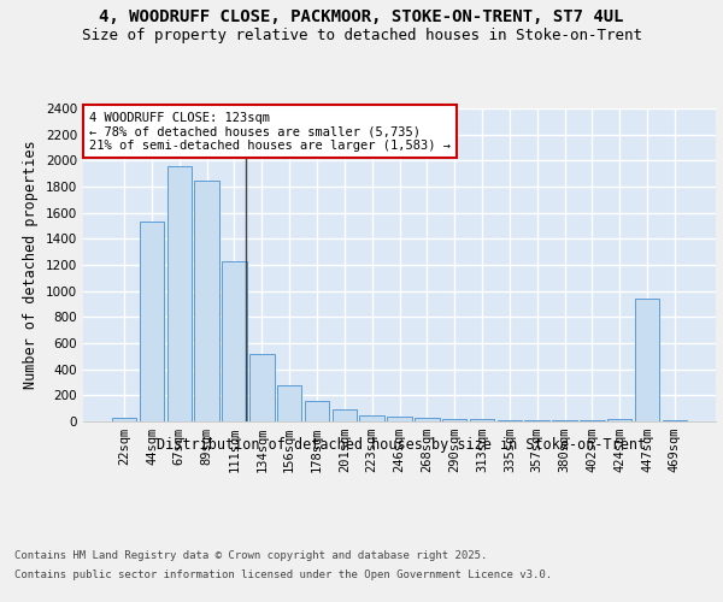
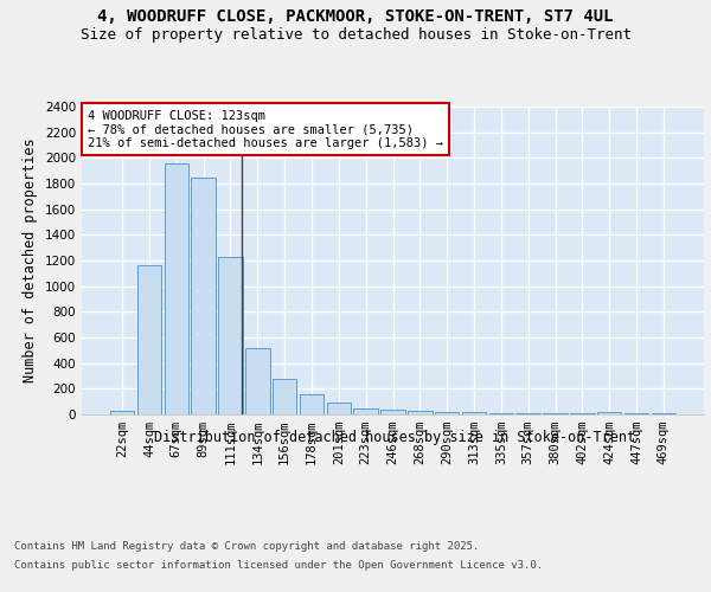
44sqm: 1530 -> 1160
447sqm: 940 -> 0
